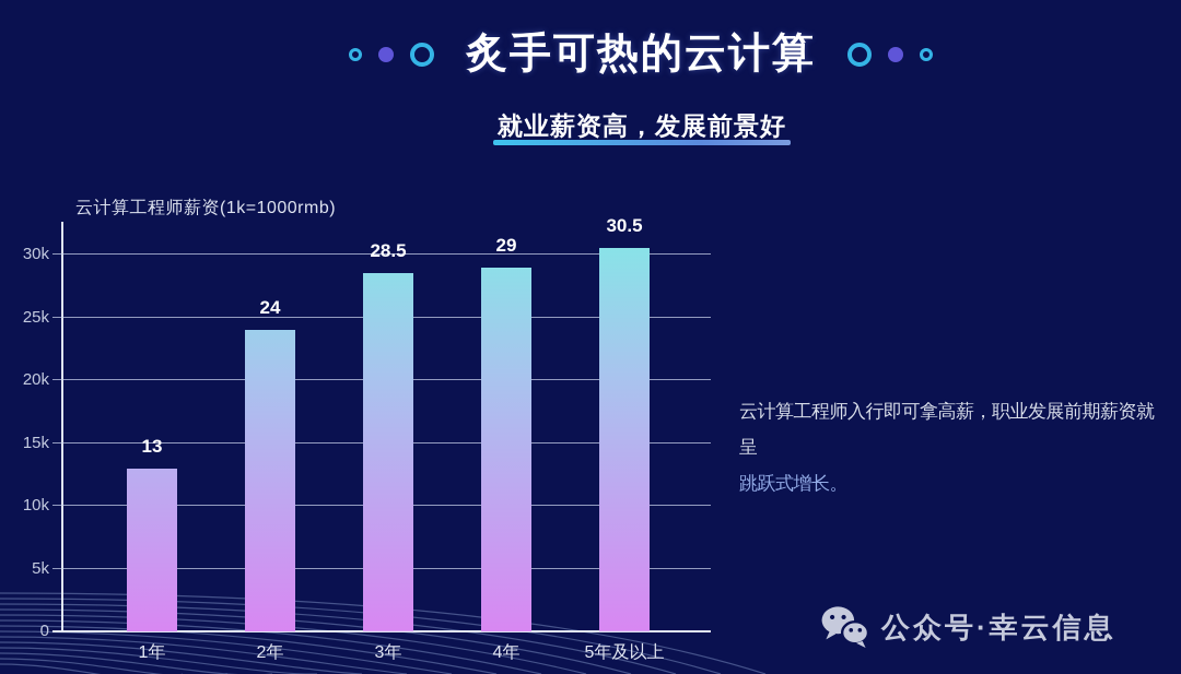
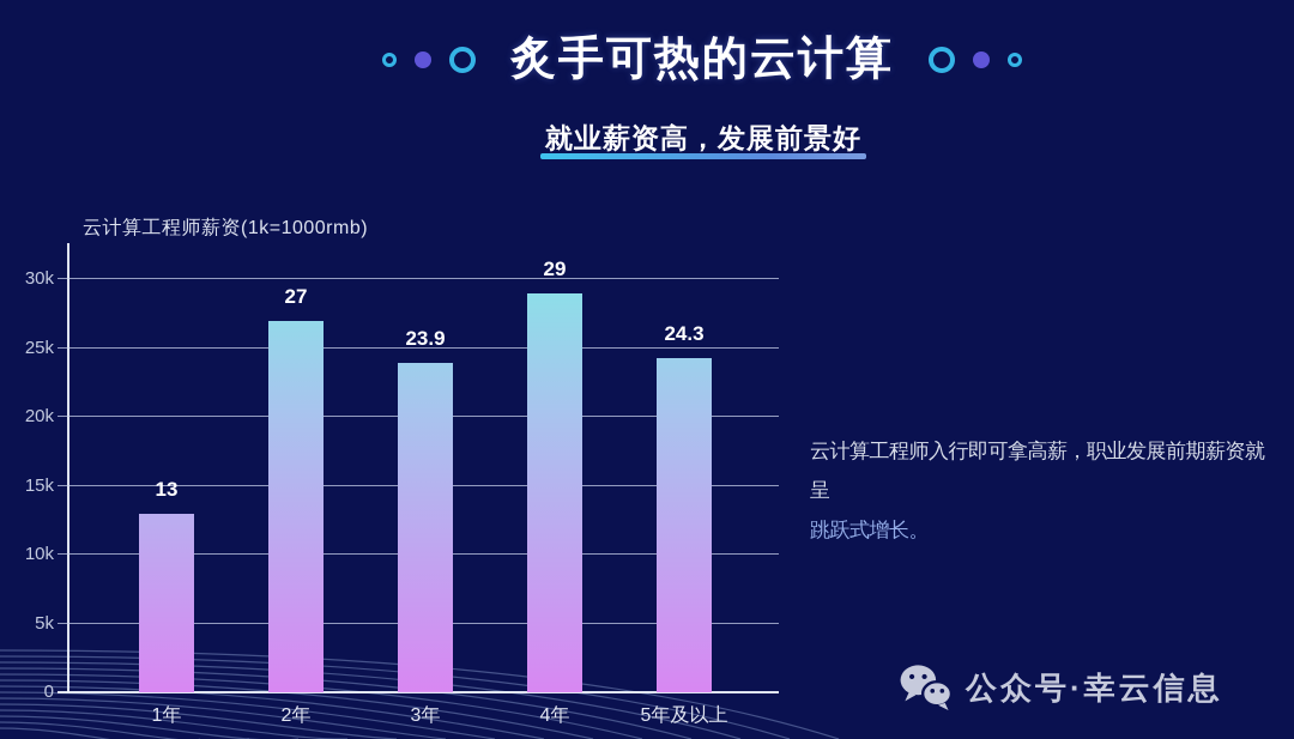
2年: 24 -> 27
3年: 28.5 -> 23.9
5年及以上: 30.5 -> 24.3
